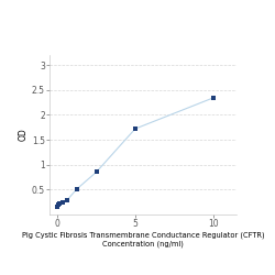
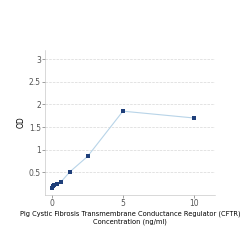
5: 1.72 -> 1.85
10: 2.34 -> 1.70
